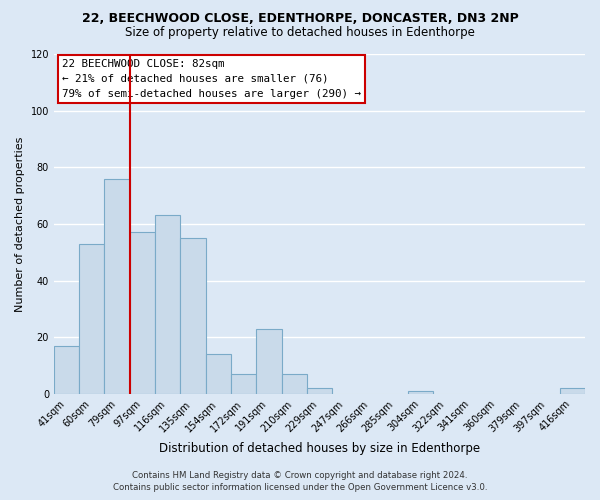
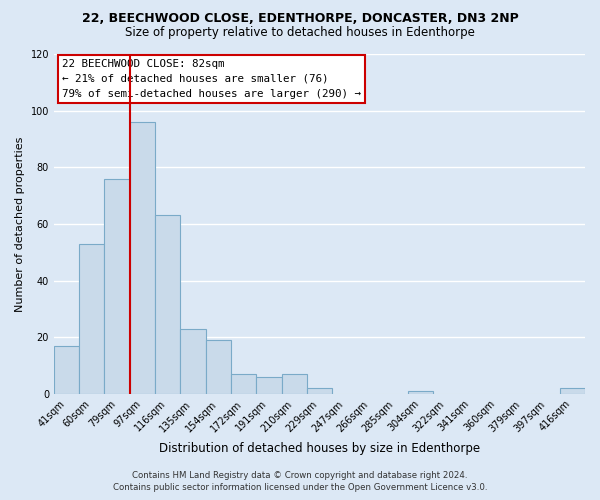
97sqm: 57 -> 96
135sqm: 55 -> 23
154sqm: 14 -> 19
191sqm: 23 -> 6
